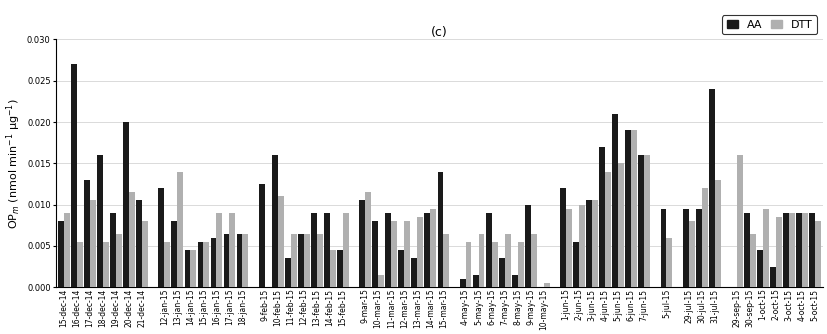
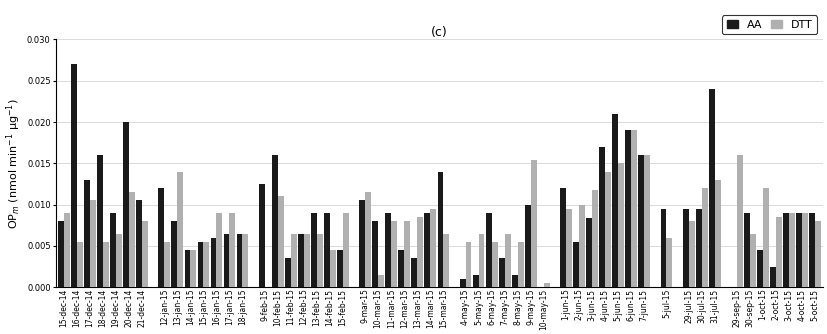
DTT/9-may-15: 0.0065 -> 0.0154
AA/3-jun-15: 0.0105 -> 0.0084
DTT/3-jun-15: 0.0105 -> 0.0118
DTT/1-oct-15: 0.0095 -> 0.0120
